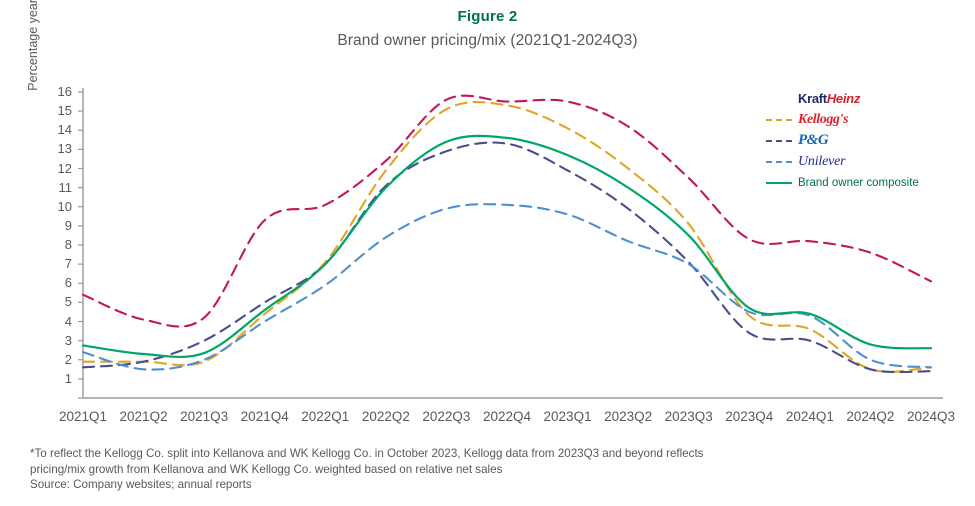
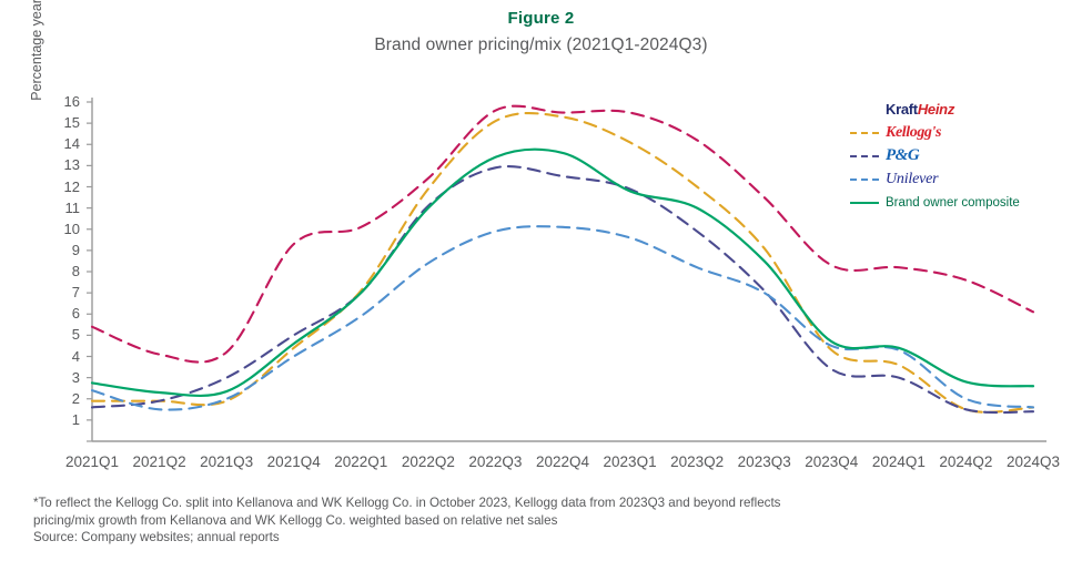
P&G/2022Q4: 13.3 -> 12.5
Brand owner composite/2023Q1: 12.7 -> 11.8
